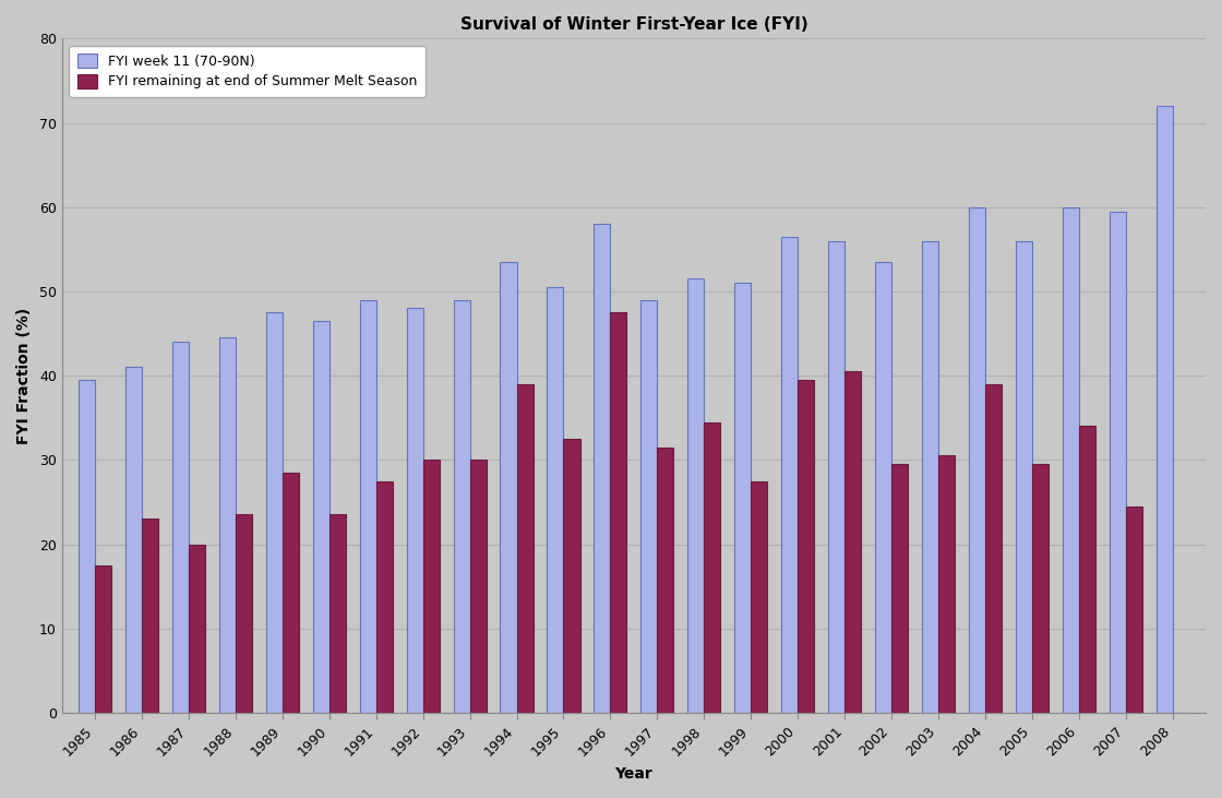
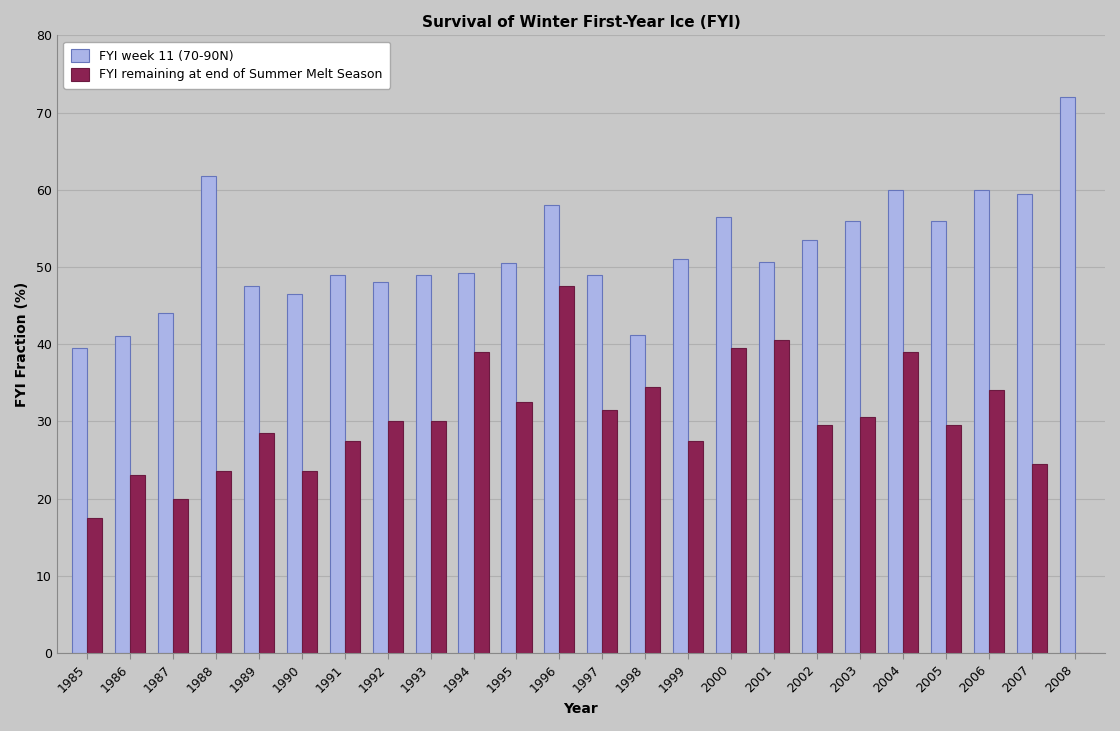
FYI week 11 (70-90N)/1988: 44.5 -> 61.8
FYI week 11 (70-90N)/1994: 53.5 -> 49.2
FYI week 11 (70-90N)/1998: 51.5 -> 41.2
FYI week 11 (70-90N)/2001: 56.0 -> 50.6
